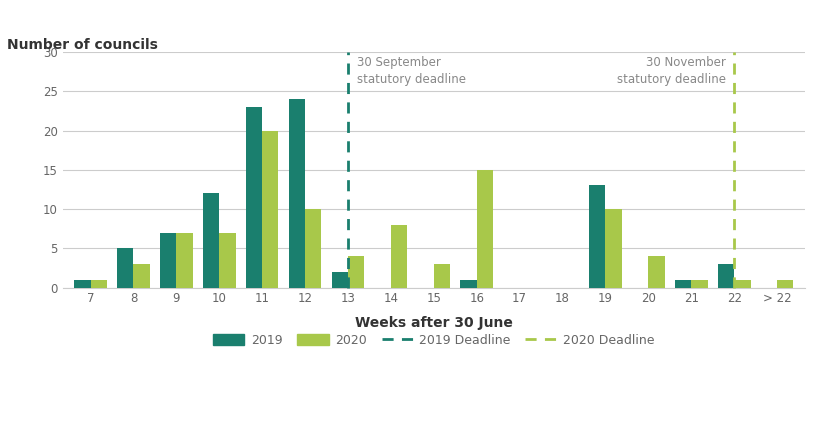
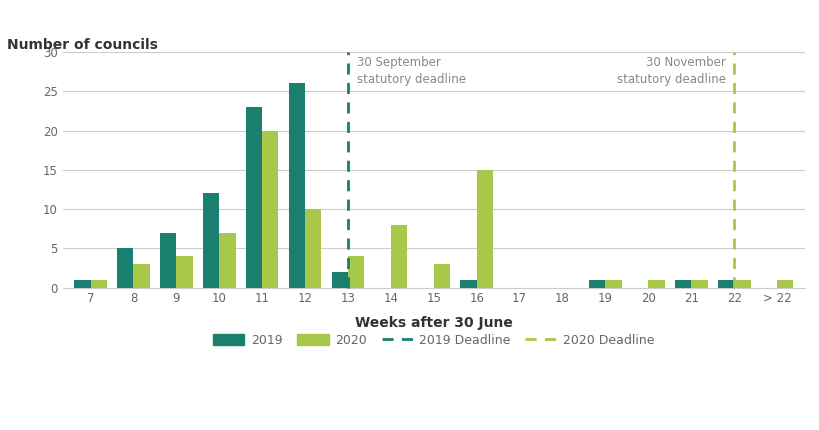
2020/9: 7 -> 4
2019/12: 24 -> 26
2019/19: 13 -> 1
2020/19: 10 -> 1
2020/20: 4 -> 1
2019/22: 3 -> 1
